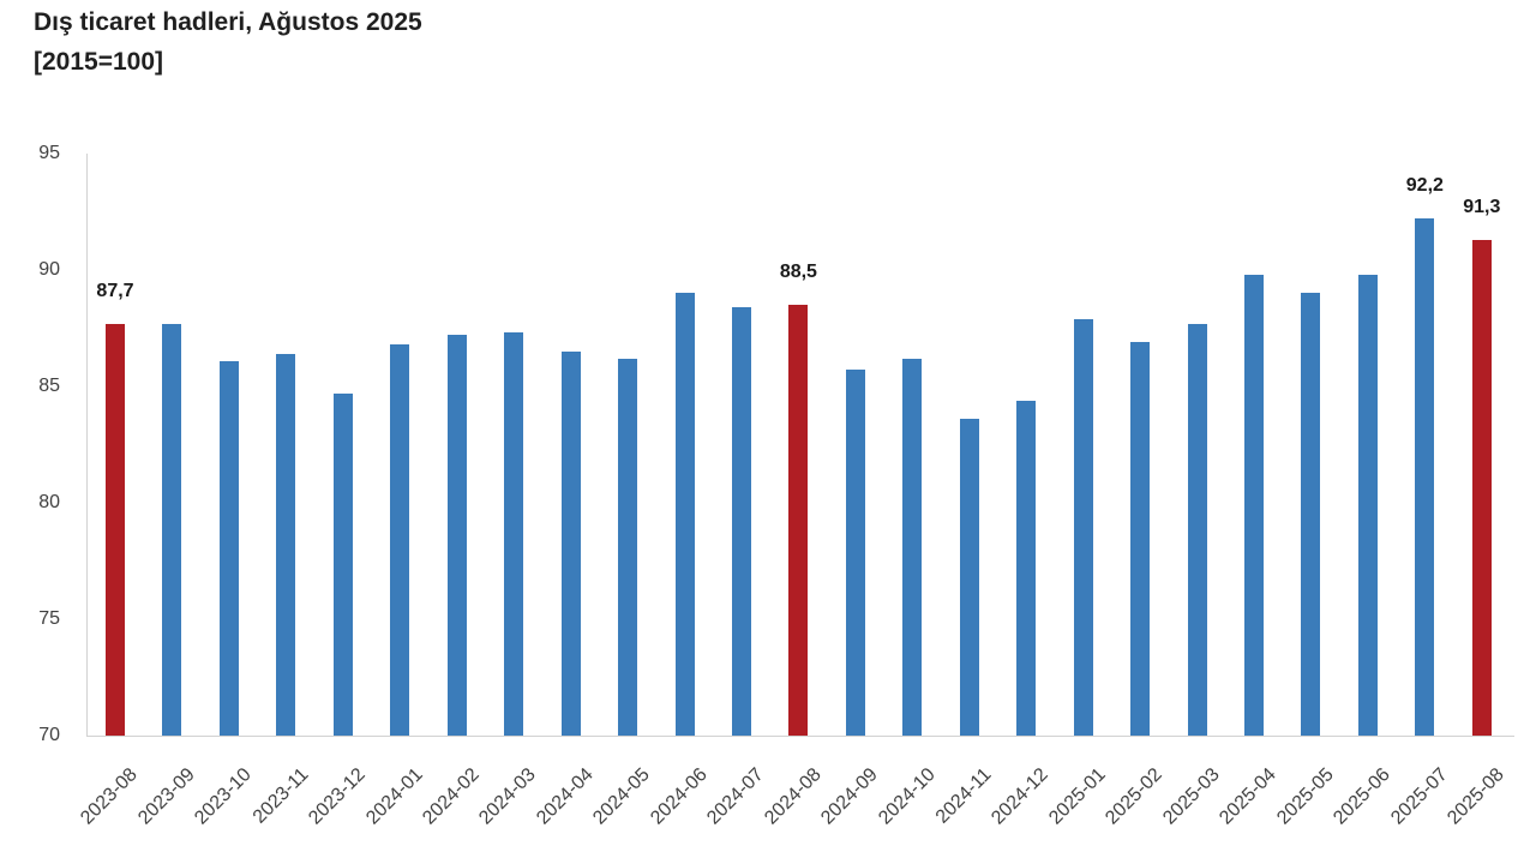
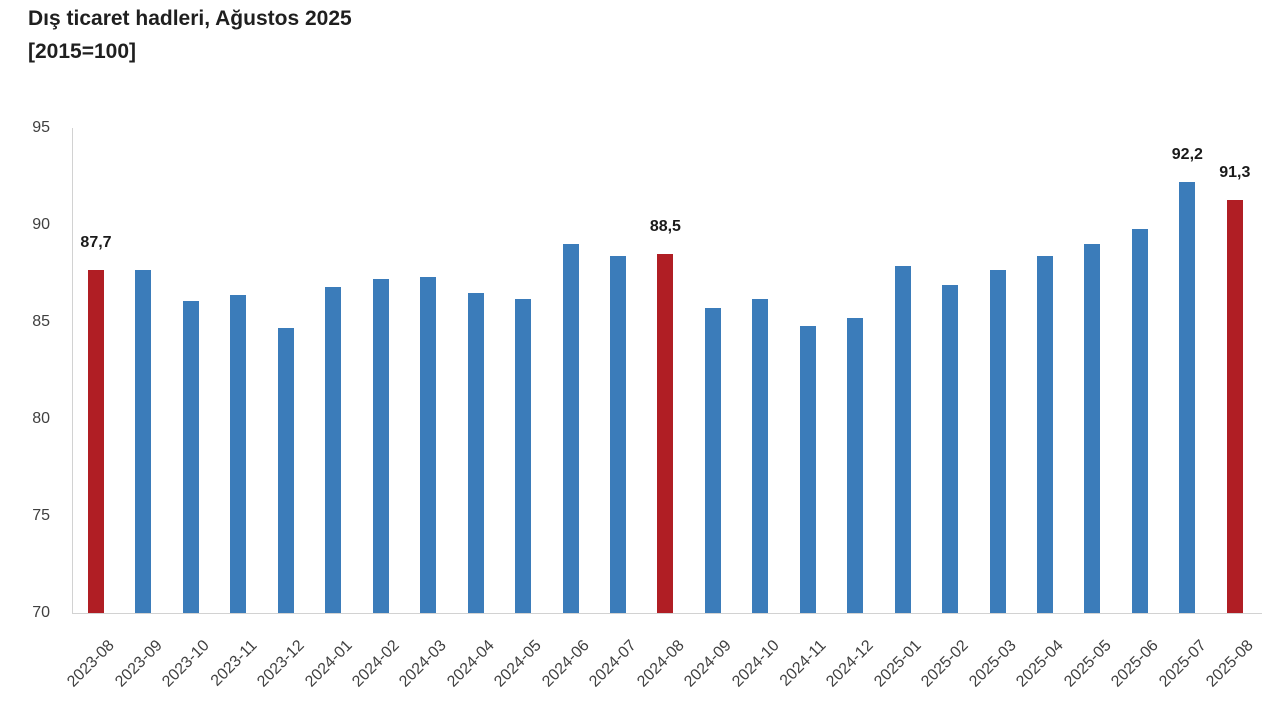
2024-11: 83.6 -> 84.8
2024-12: 84.4 -> 85.2
2025-04: 89.8 -> 88.4
